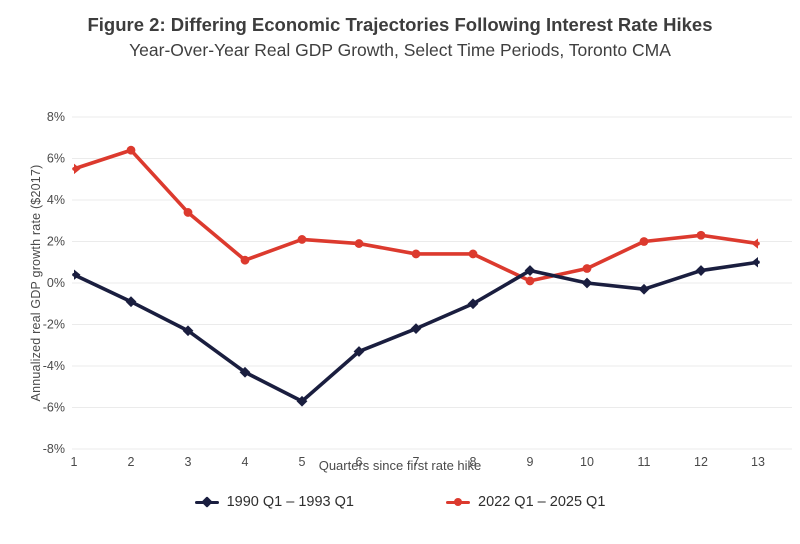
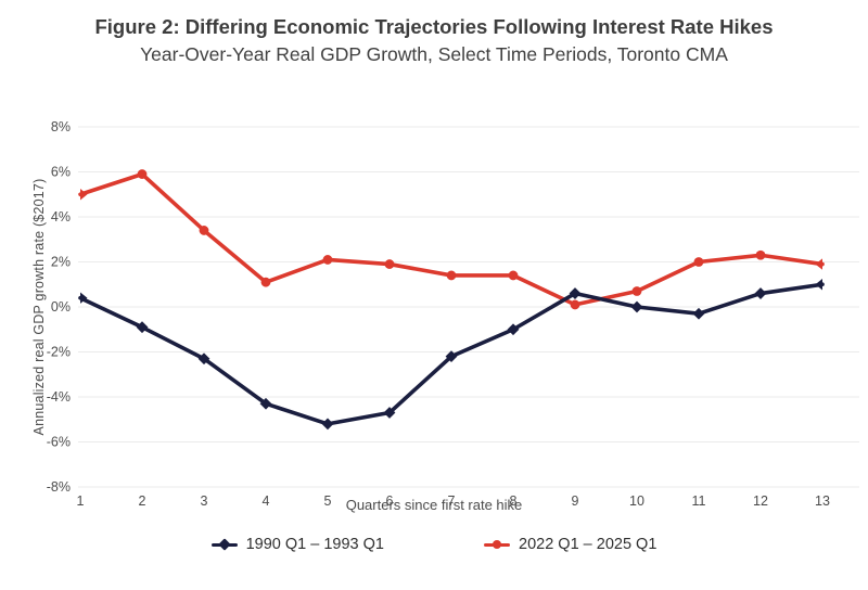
2022 Q1 – 2025 Q1/1: 5.5% -> 5.0%
2022 Q1 – 2025 Q1/2: 6.4% -> 5.9%
1990 Q1 – 1993 Q1/5: -5.7% -> -5.2%
1990 Q1 – 1993 Q1/6: -3.3% -> -4.7%
